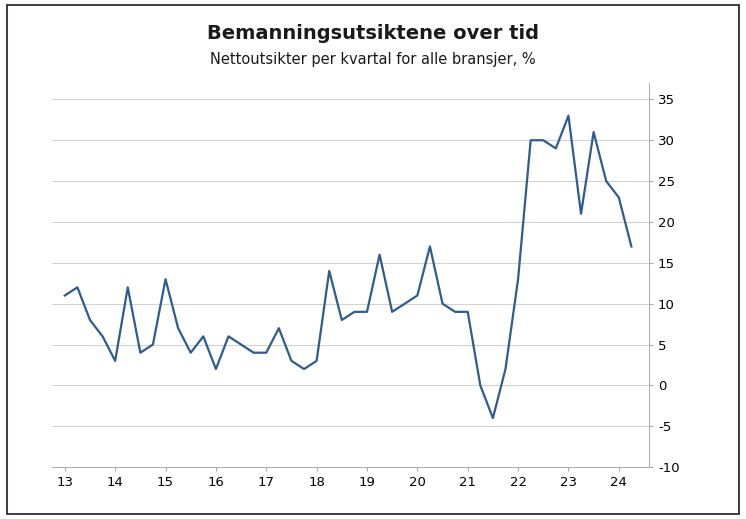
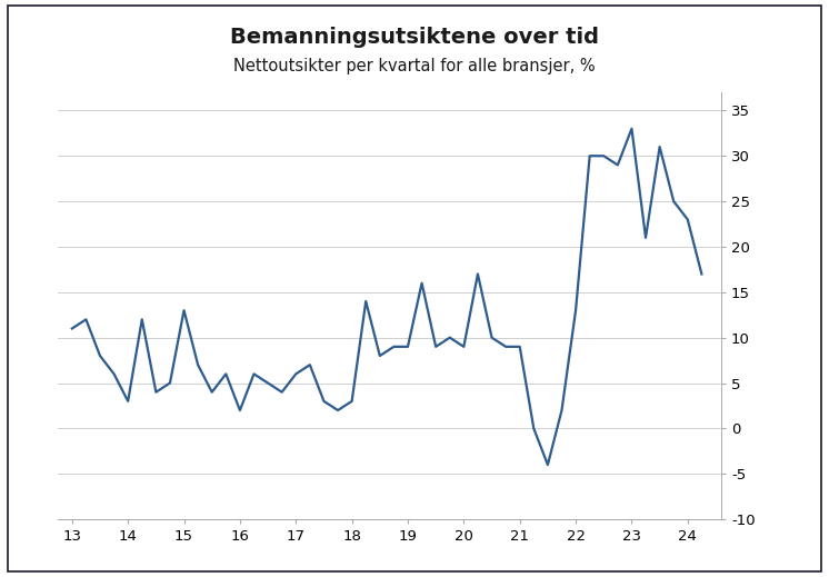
17: 4 -> 6
20: 11 -> 9
